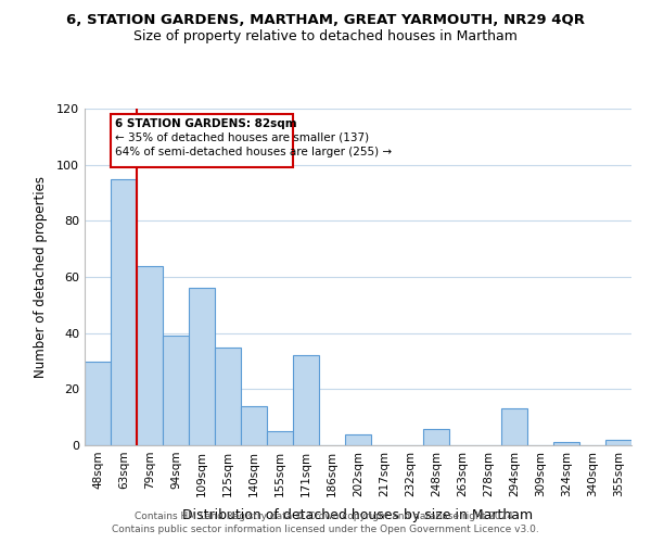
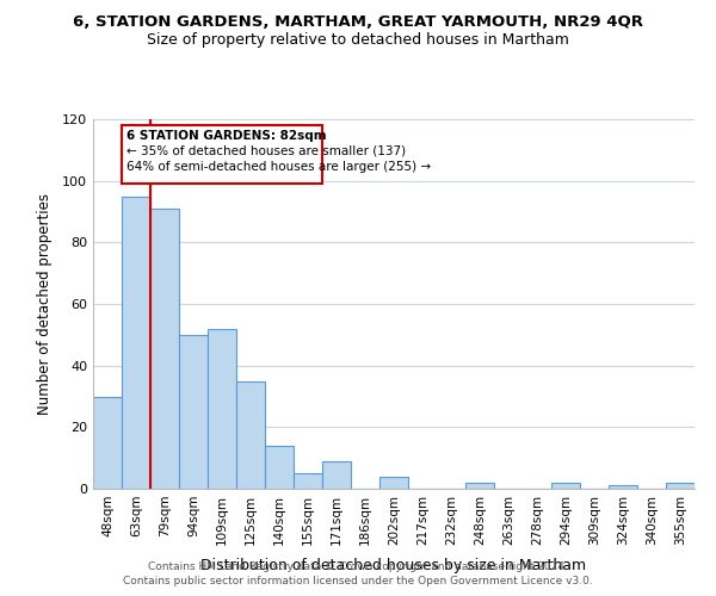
79sqm: 64 -> 91
94sqm: 39 -> 50
109sqm: 56 -> 52
171sqm: 32 -> 9
248sqm: 6 -> 2
294sqm: 13 -> 2
